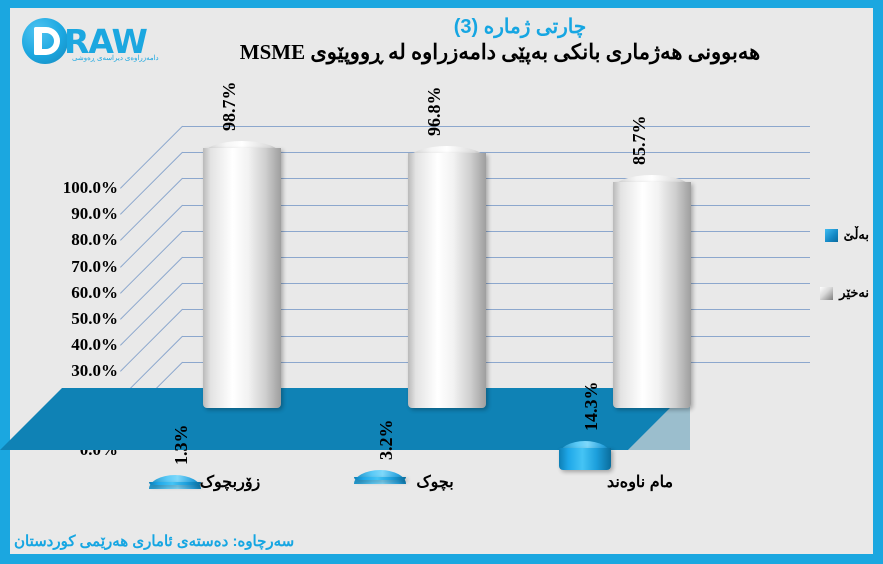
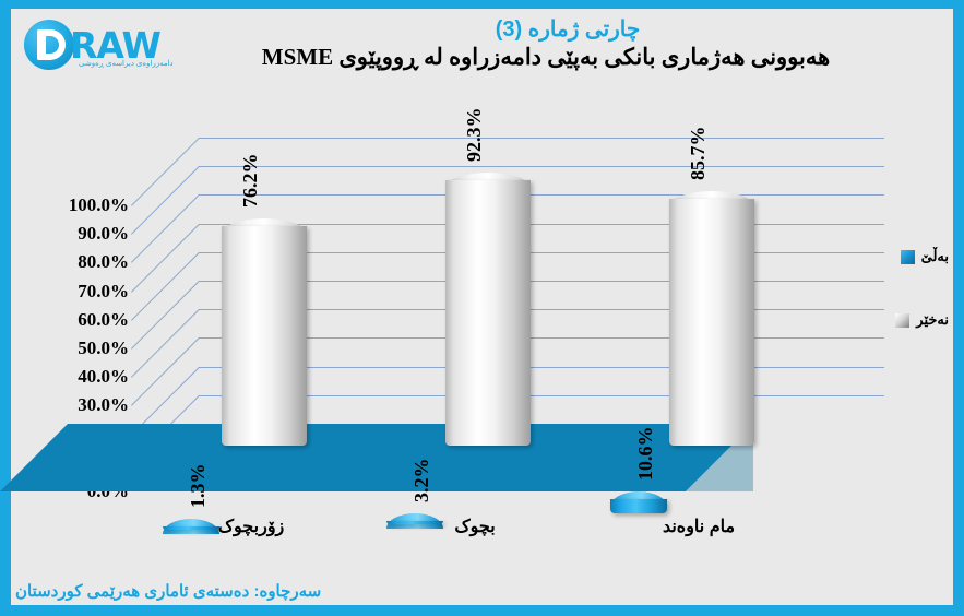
نه‌خێر/زۆربچوک: 98.7% -> 76.2%
نه‌خێر/بچوک: 96.8% -> 92.3%
به‌ڵێ/مام ناوه‌ند: 14.3% -> 10.6%
